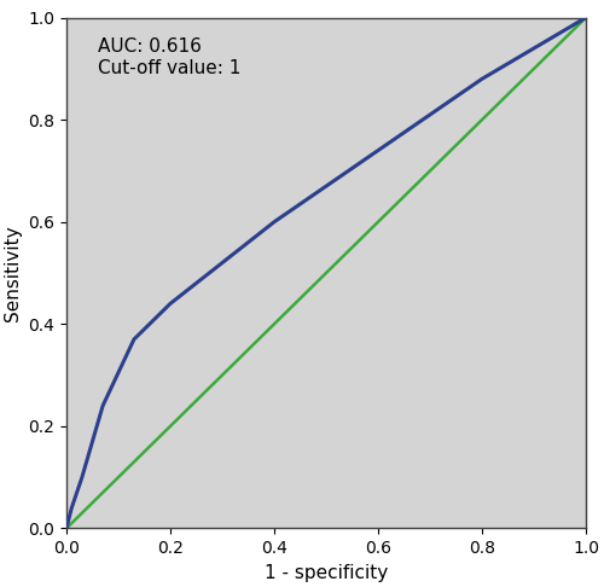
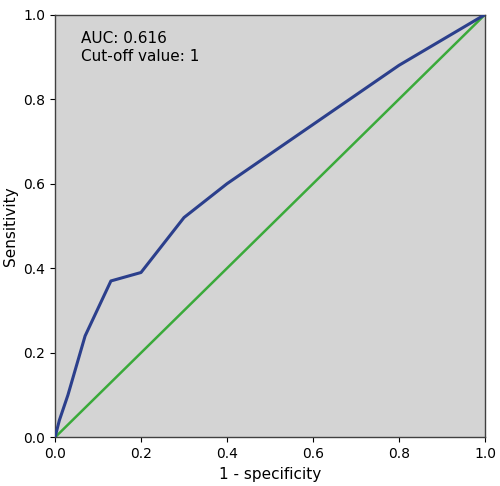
0.2: 0.44 -> 0.39
